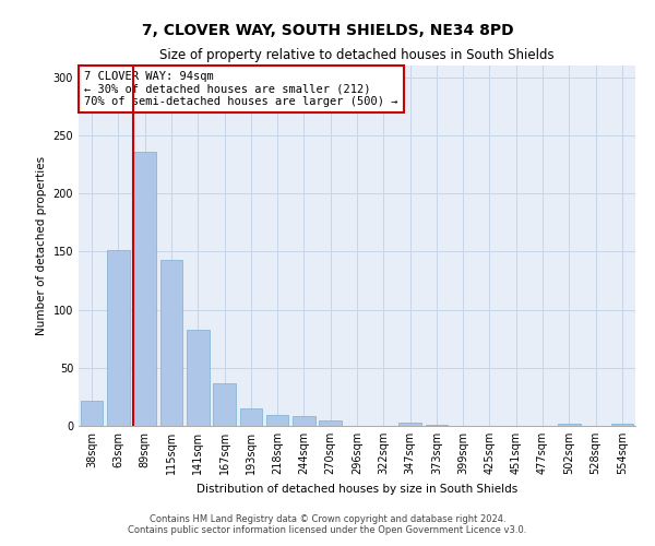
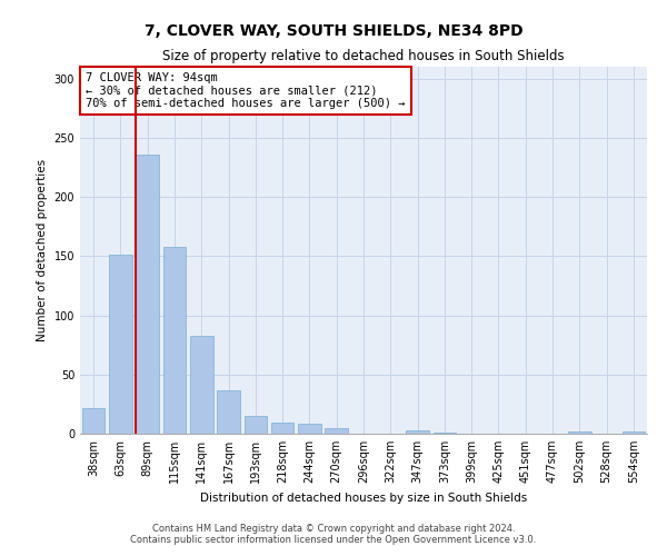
115sqm: 143 -> 158
